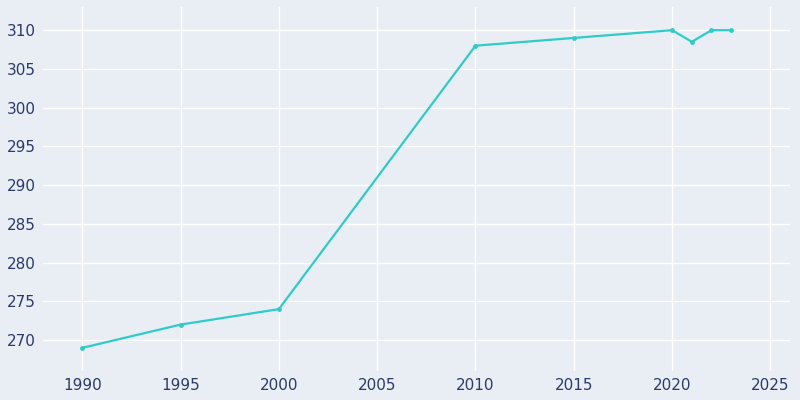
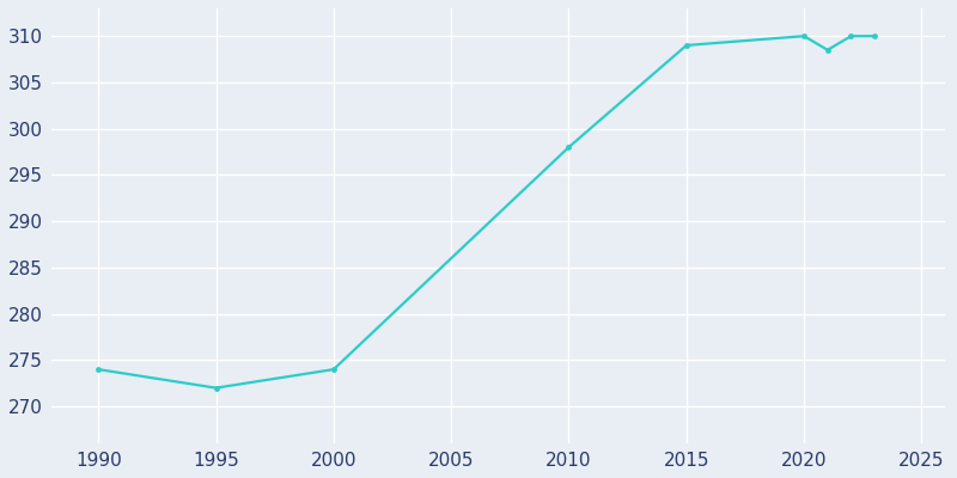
1990: 269.0 -> 274.0
2010: 308.0 -> 298.0
